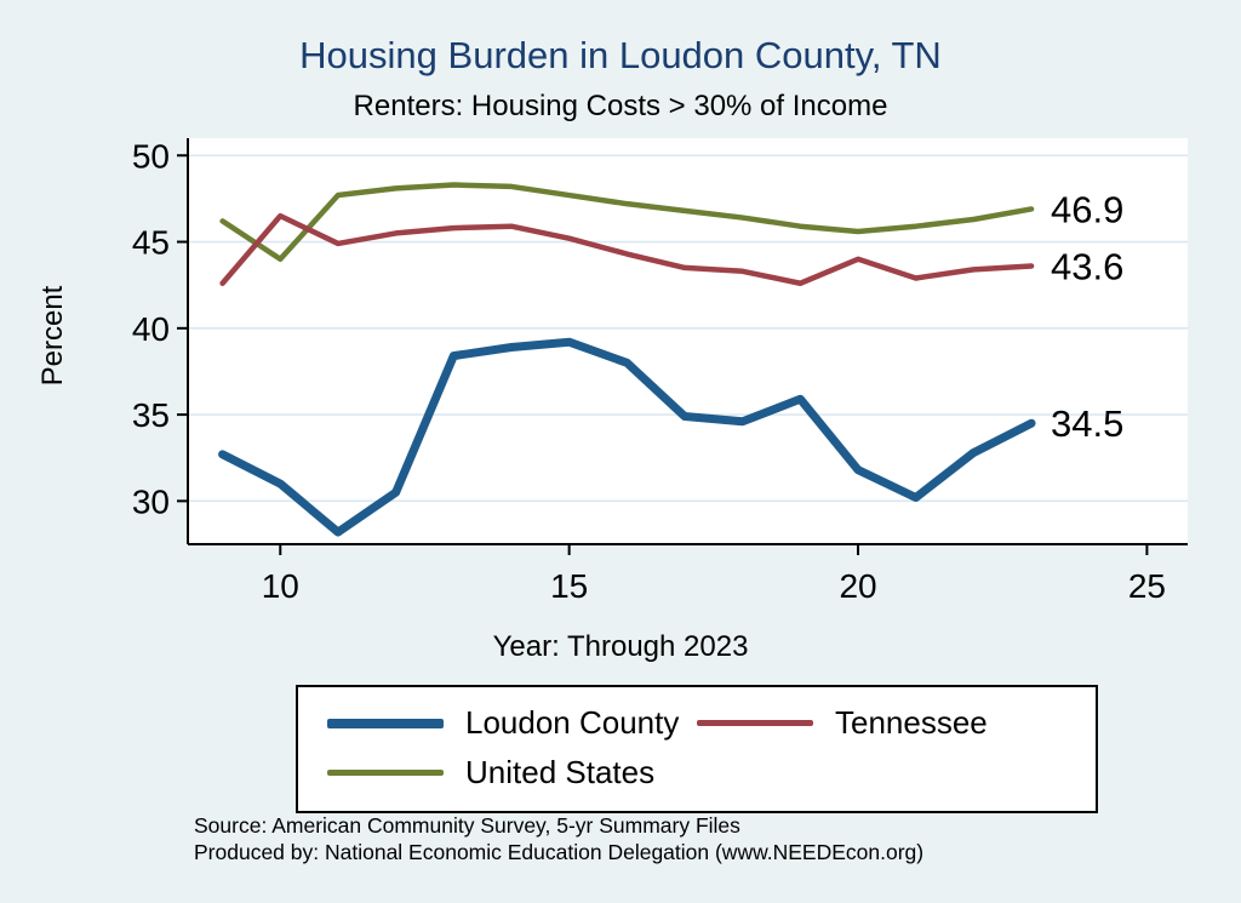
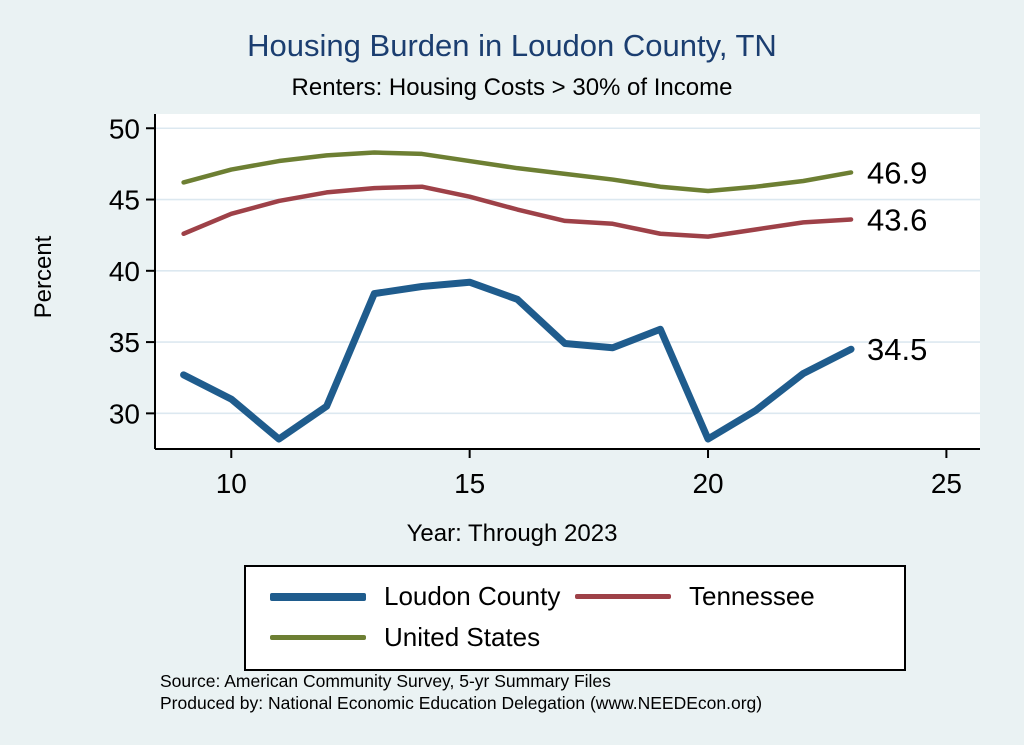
Tennessee/10: 46.5 -> 44.0
United States/10: 44.0 -> 47.1
Loudon County/20: 31.8 -> 28.2
Tennessee/20: 44.0 -> 42.4
